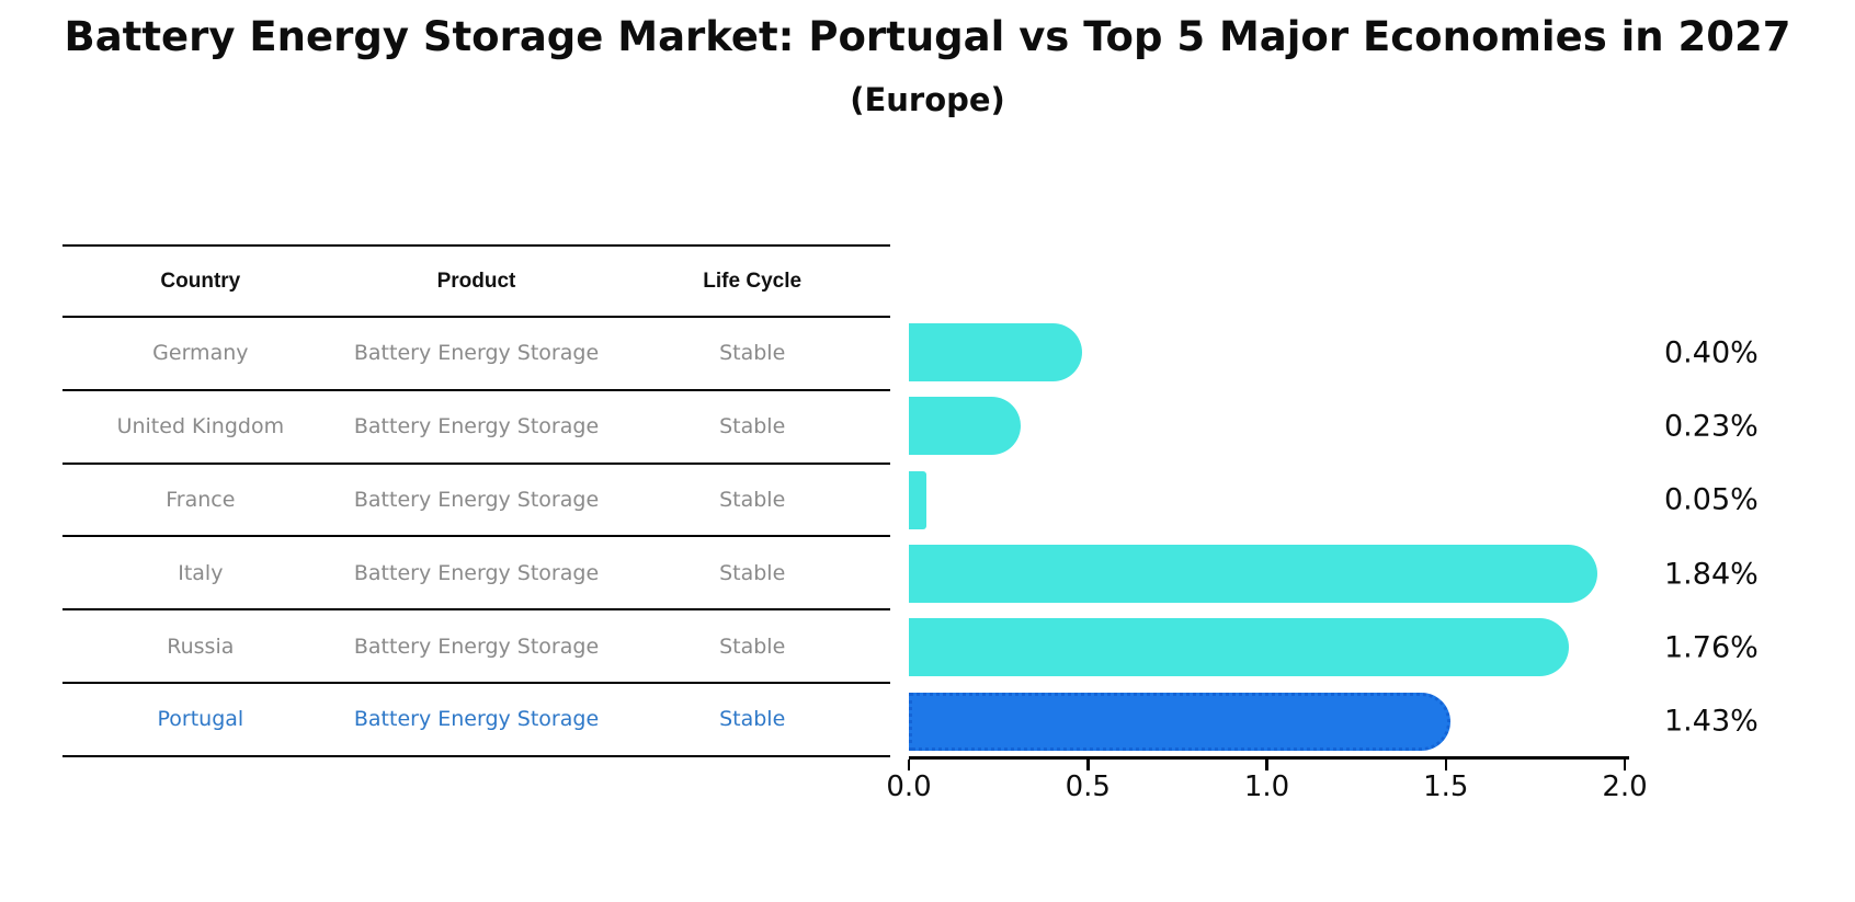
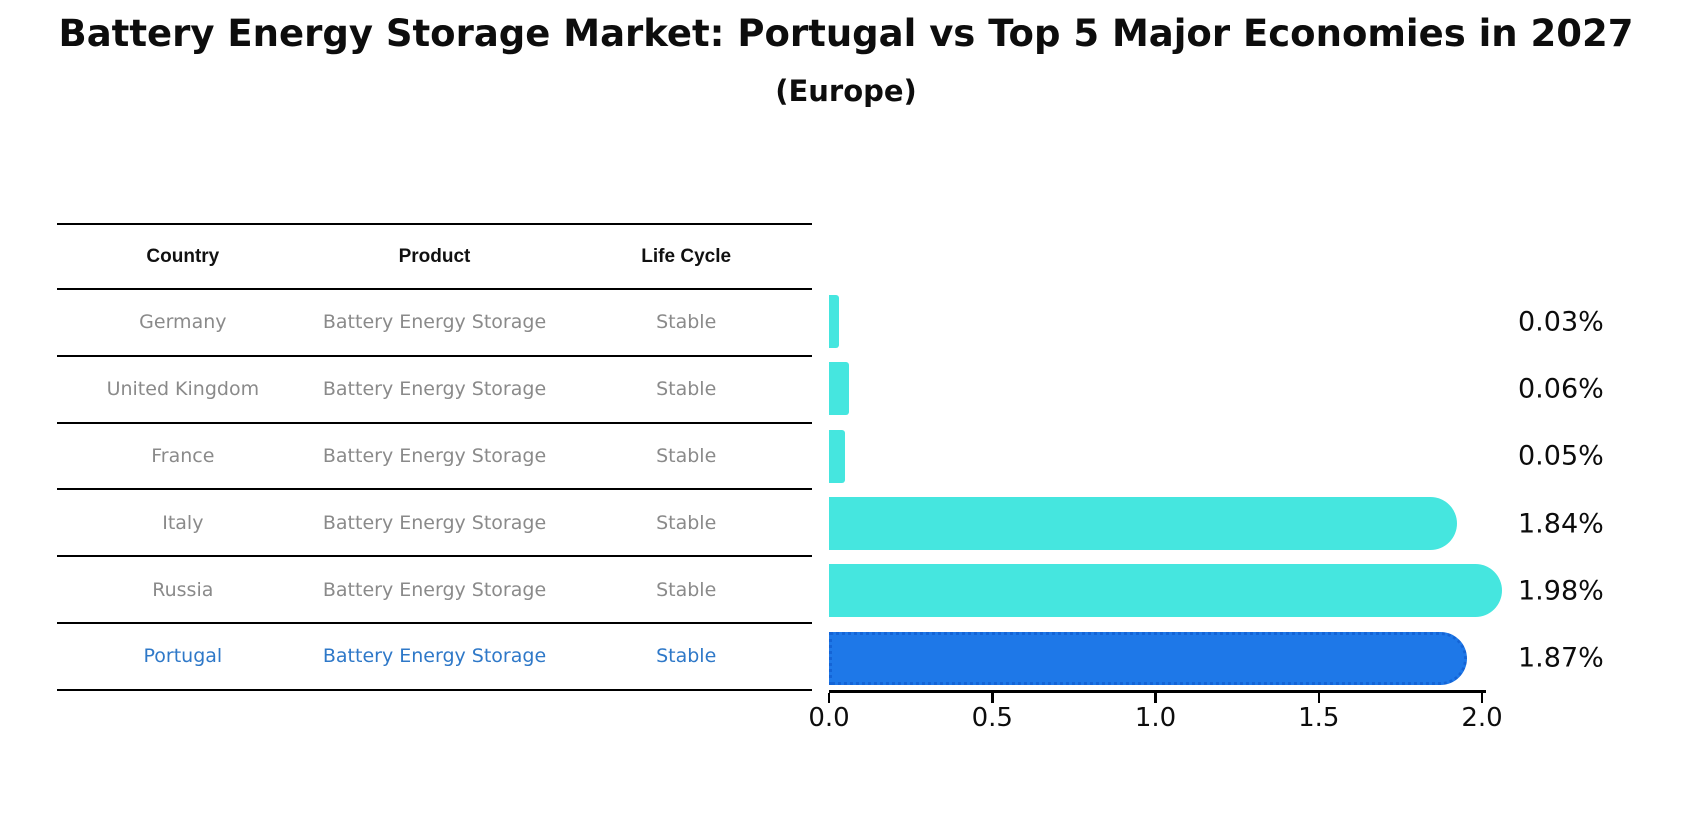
Germany: 0.40% -> 0.03%
United Kingdom: 0.23% -> 0.06%
Russia: 1.76% -> 1.98%
Portugal: 1.43% -> 1.87%
